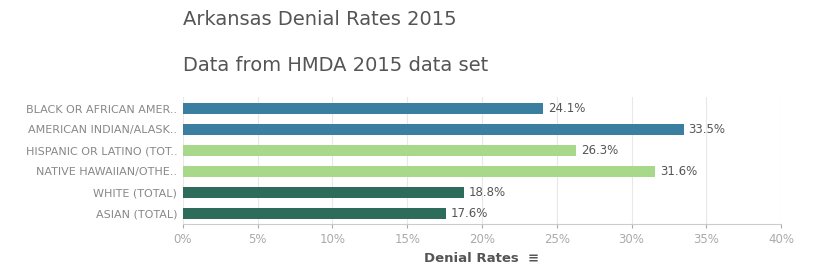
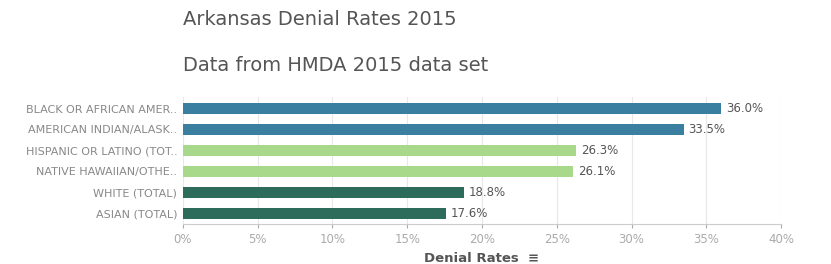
BLACK OR AFRICAN AMER..: 24.1% -> 36.0%
NATIVE HAWAIIAN/OTHE..: 31.6% -> 26.1%
